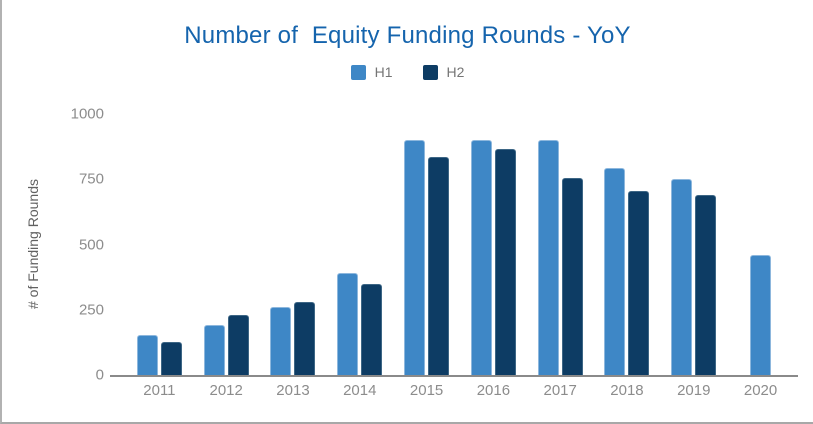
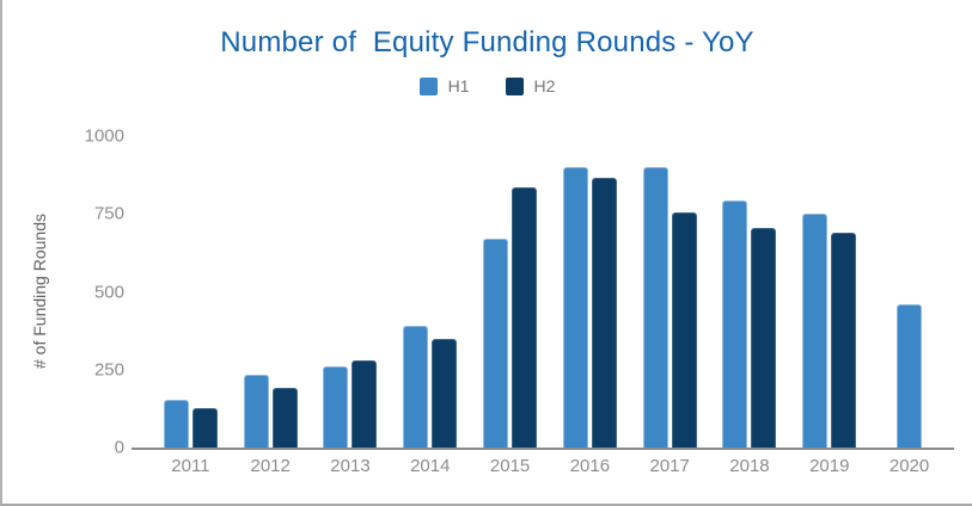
H1/2012: 190 -> 240
H2/2012: 230 -> 190
H1/2015: 900 -> 670
